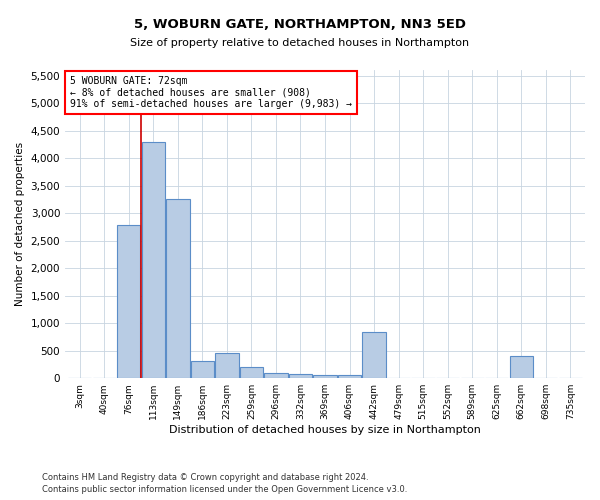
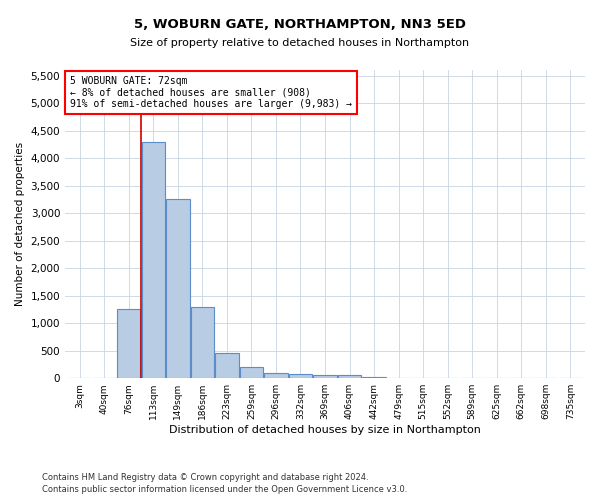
76sqm: 2,780 -> 1,250
186sqm: 320 -> 1,300
442sqm: 840 -> 20
662sqm: 400 -> 0
